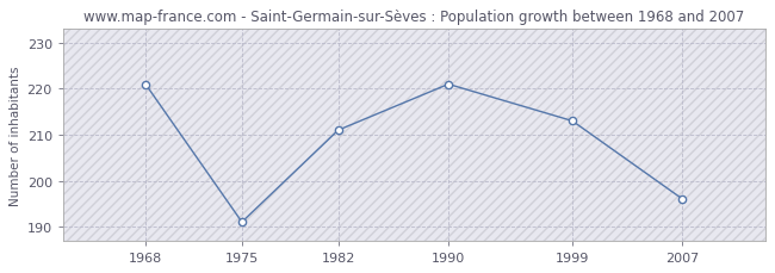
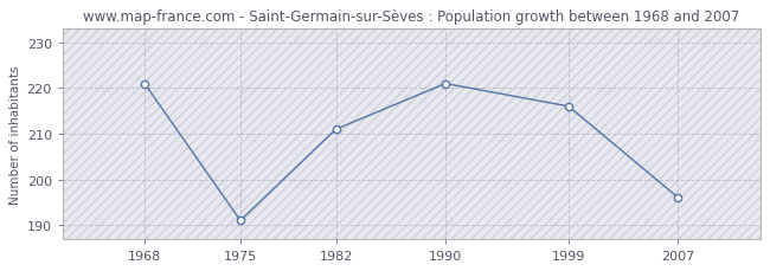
1999: 213 -> 216
